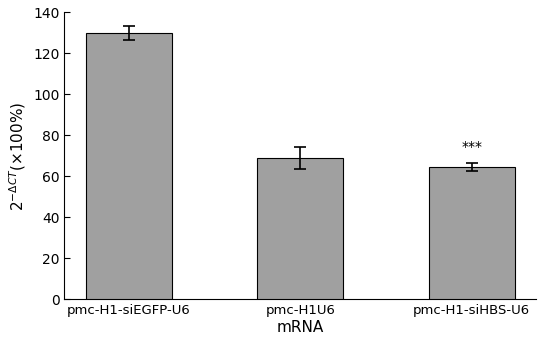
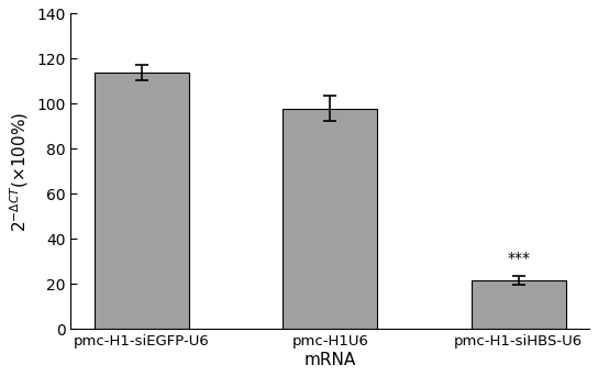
pmc-H1-siEGFP-U6: 130.0 -> 114.0
pmc-H1U6: 69.0 -> 98.0
pmc-H1-siHBS-U6: 64.5 -> 21.5
